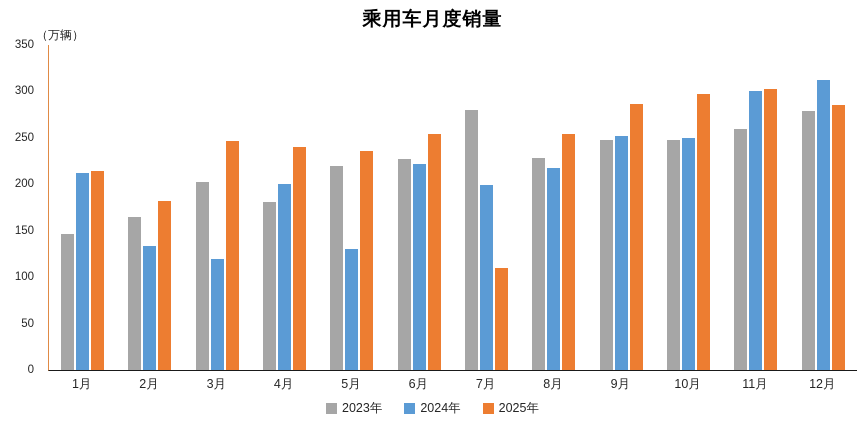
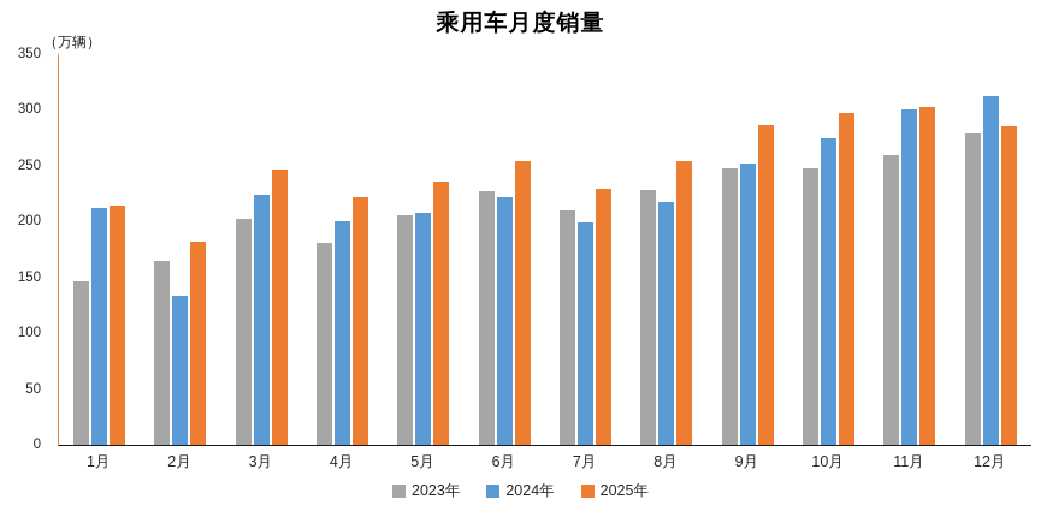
2024年/3月: 120 -> 220
2025年/4月: 240 -> 220
2023年/5月: 220 -> 210
2024年/5月: 130 -> 210
2023年/7月: 280 -> 210
2025年/7月: 110 -> 230
2024年/10月: 250 -> 280
